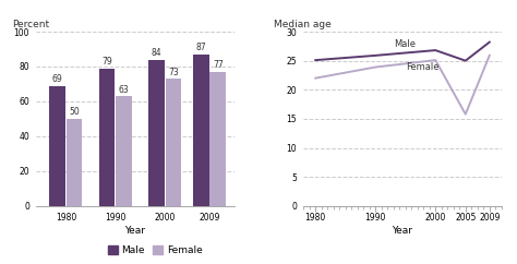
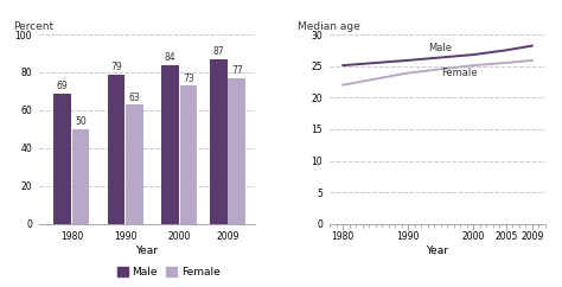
Male/2005: 25.0 -> 27.5
Female/2005: 15.8 -> 25.5
